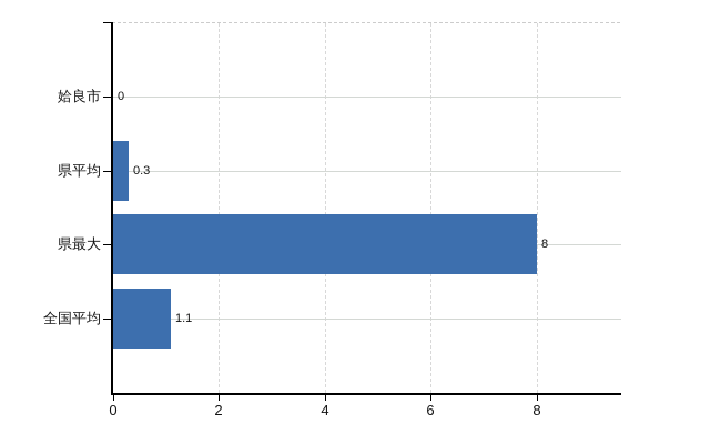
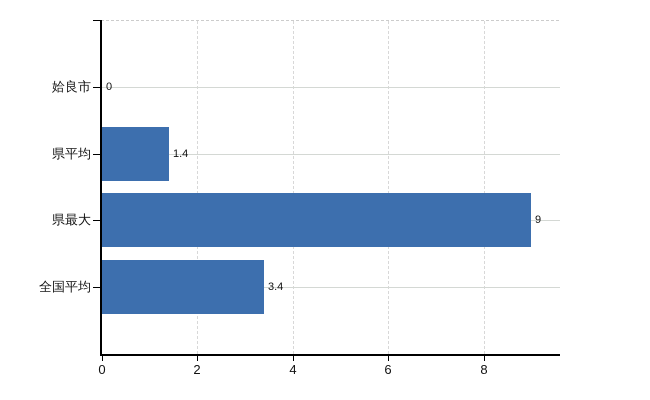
県平均: 0.3 -> 1.4
県最大: 8 -> 9
全国平均: 1.1 -> 3.4
